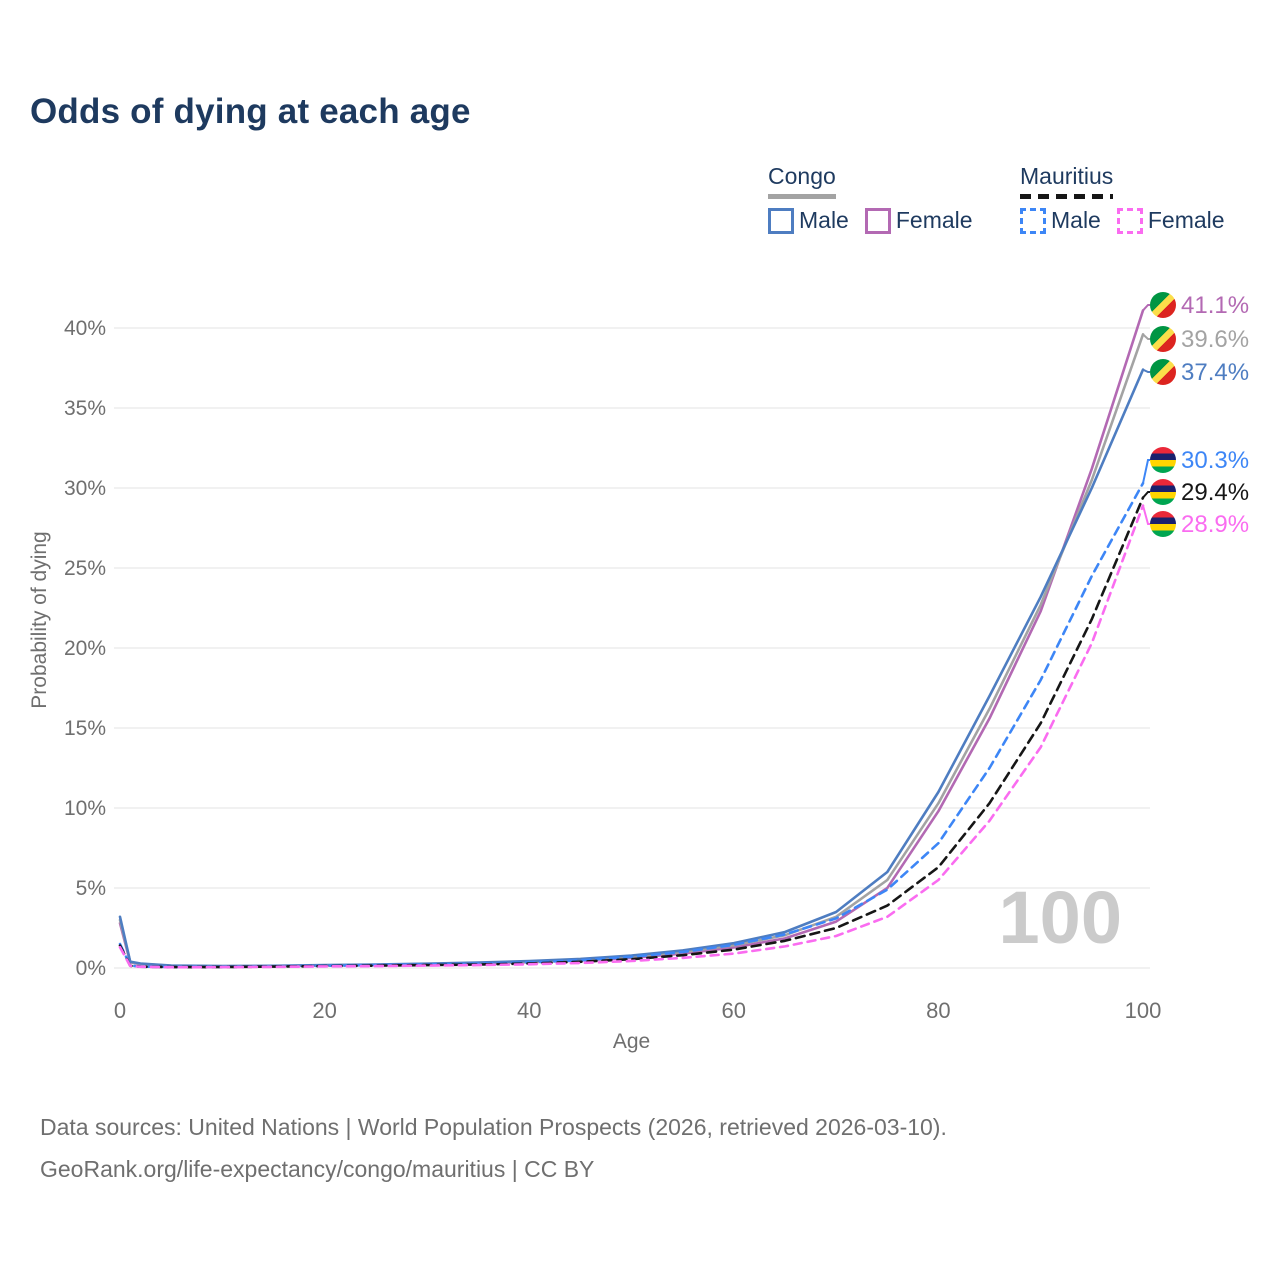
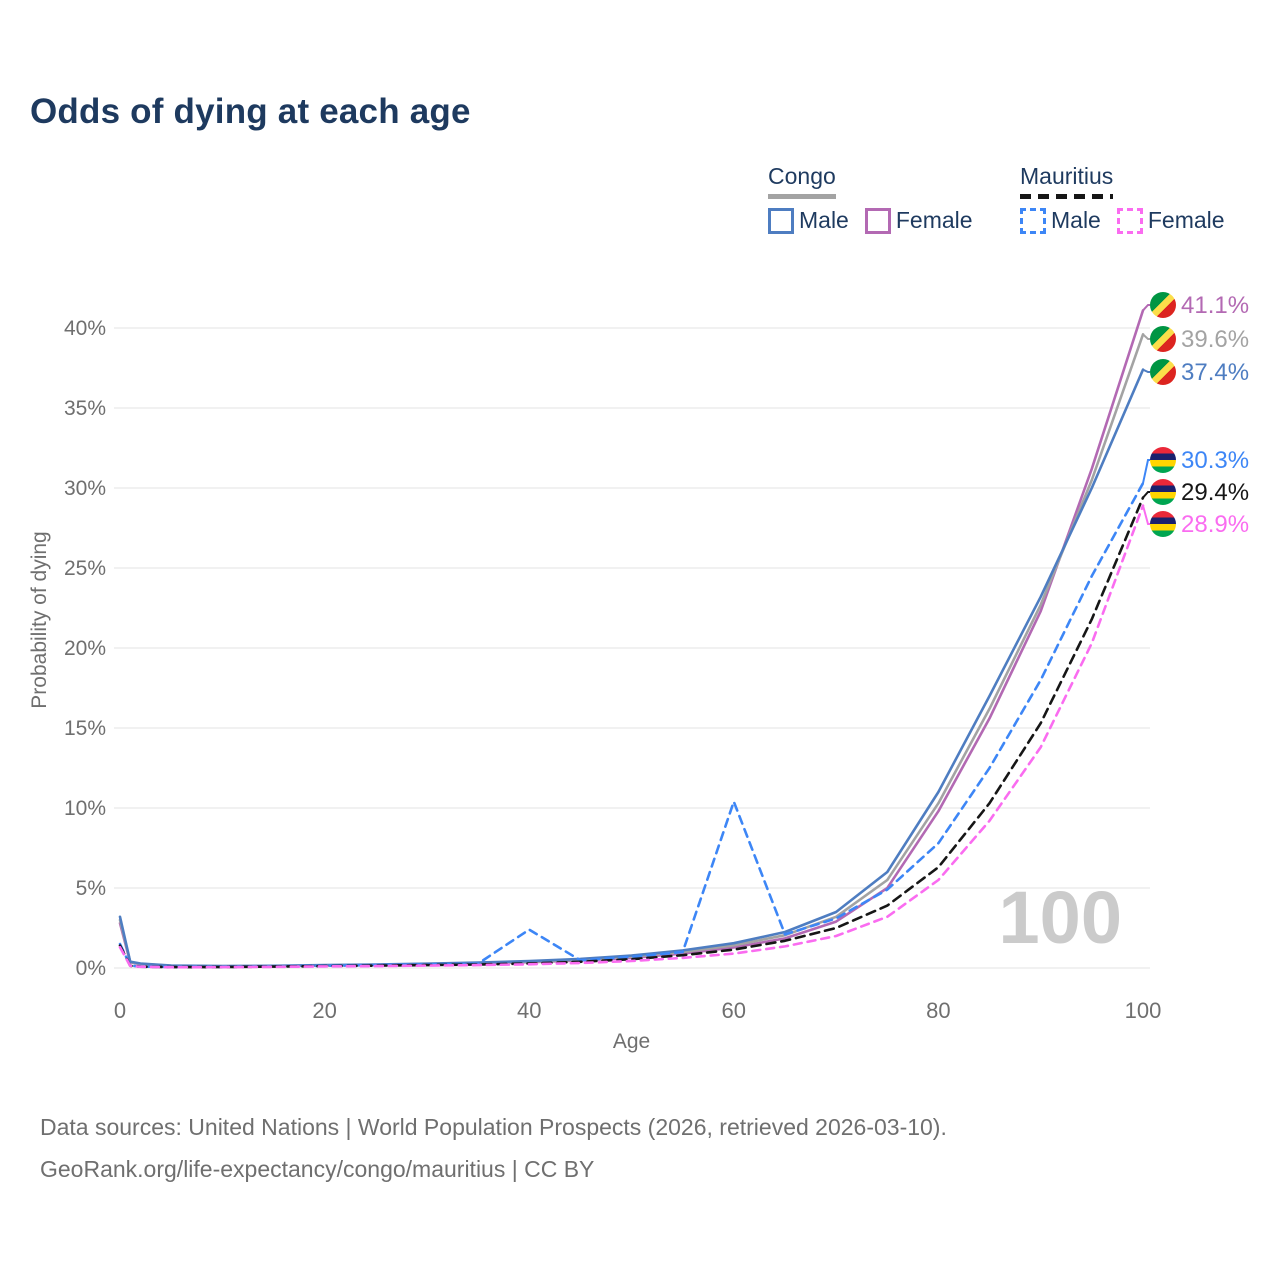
Mauritius Male/40: 0.3% -> 2.4%
Mauritius Male/60: 1.4% -> 10.4%
